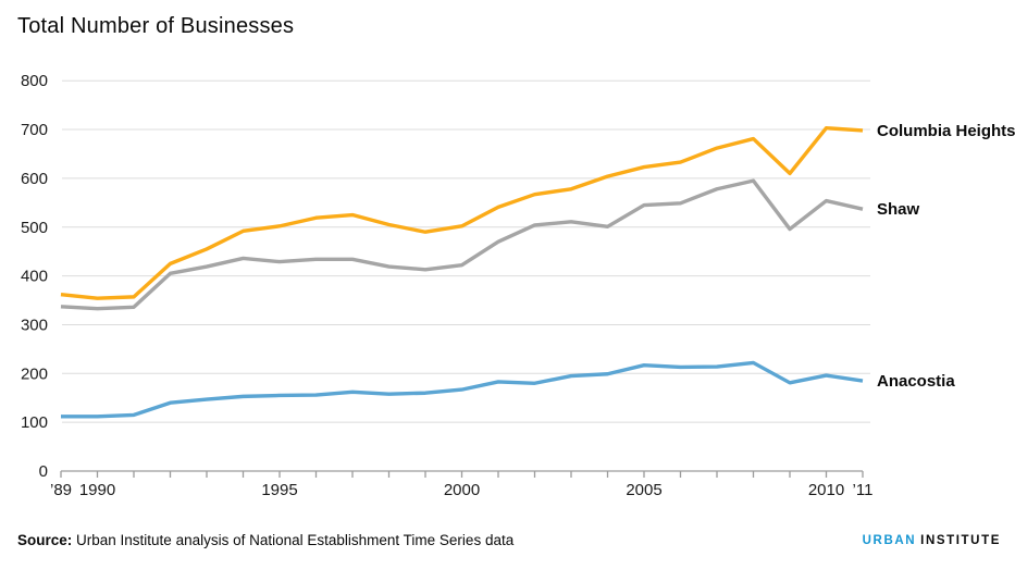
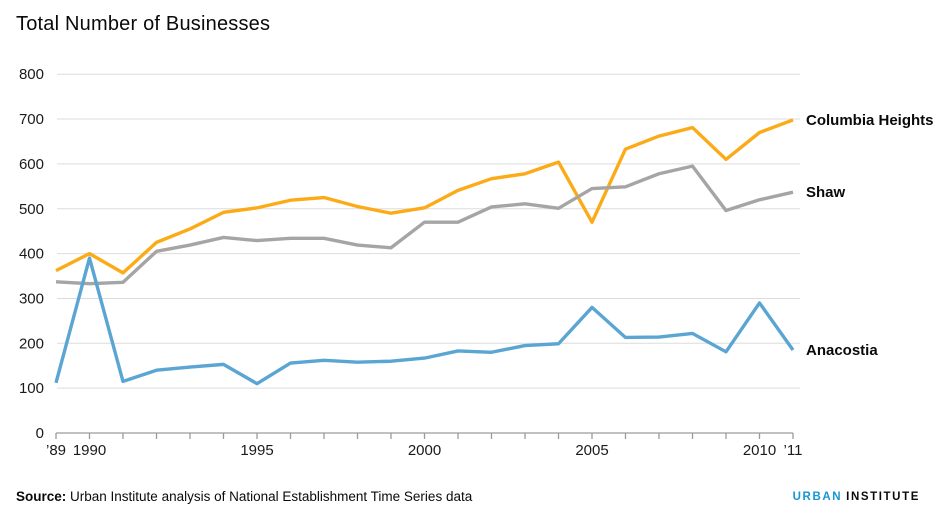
Columbia Heights/1990: 350 -> 400
Anacostia/1990: 110 -> 390
Anacostia/1995: 160 -> 110
Shaw/2000: 420 -> 470
Columbia Heights/2005: 620 -> 470
Anacostia/2005: 220 -> 280
Columbia Heights/2010: 700 -> 670
Shaw/2010: 550 -> 520
Anacostia/2010: 200 -> 290
